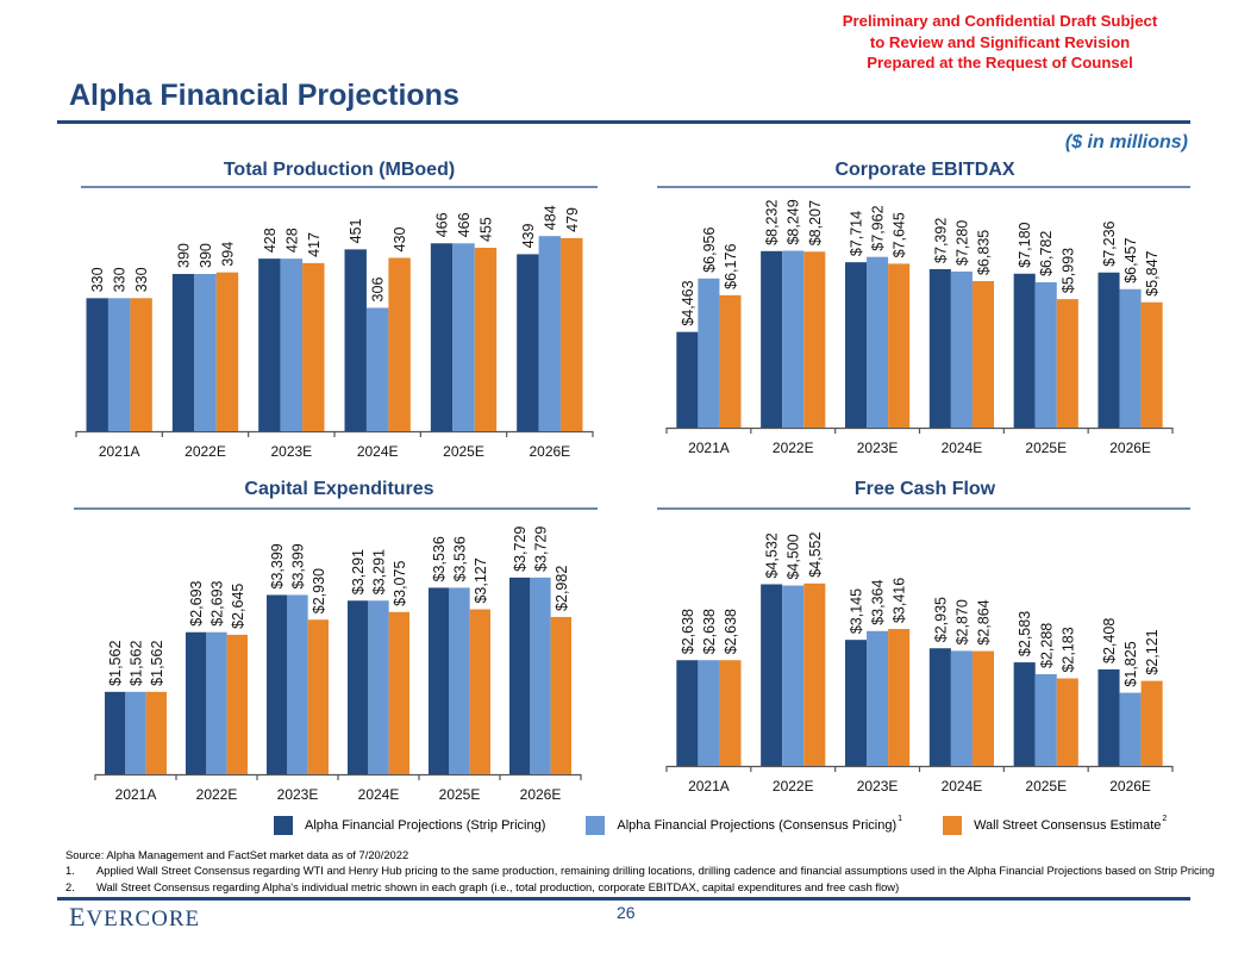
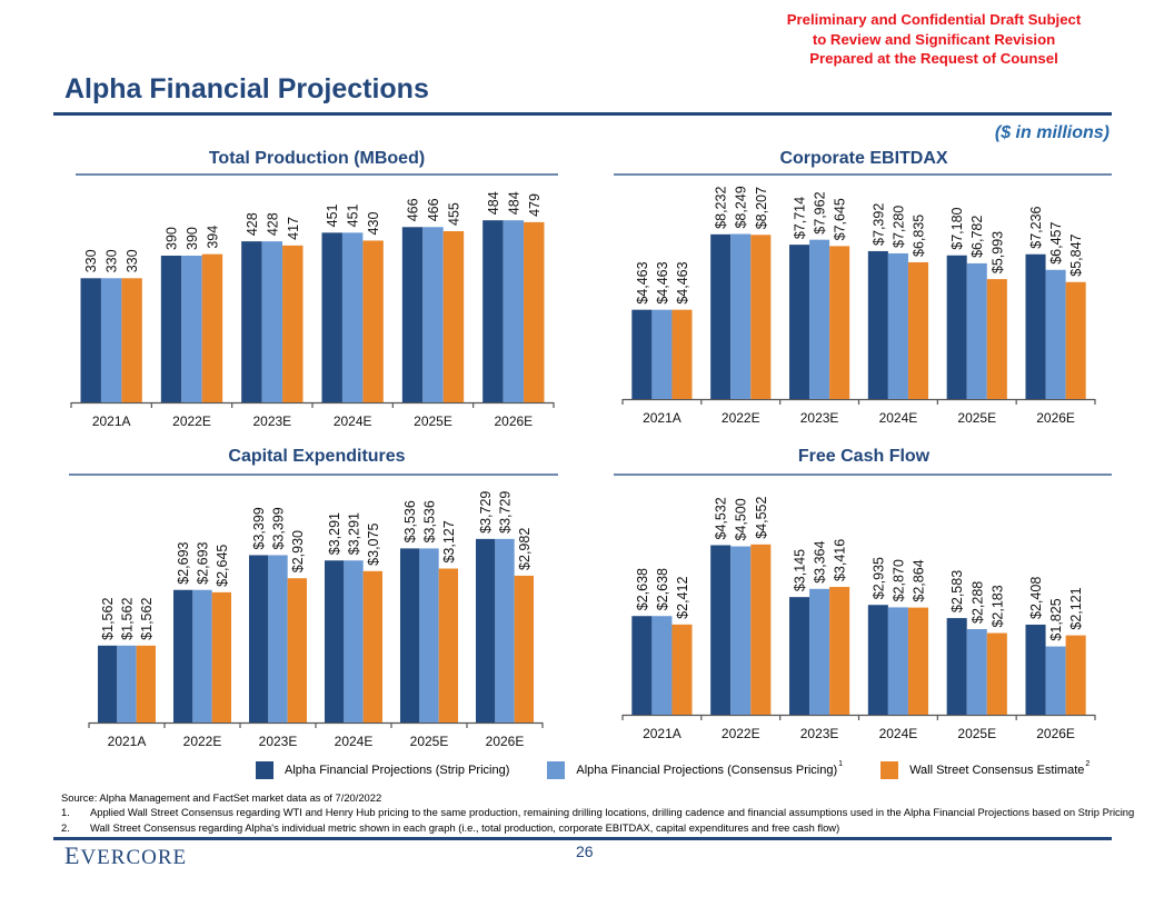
Total Production (MBoed)/Alpha Financial Projections (Consensus Pricing)/2024E: 306 -> 451
Total Production (MBoed)/Alpha Financial Projections (Strip Pricing)/2026E: 439 -> 484
Corporate EBITDAX/Alpha Financial Projections (Consensus Pricing)/2021A: $6,956 -> $4,463
Corporate EBITDAX/Wall Street Consensus Estimate/2021A: $6,176 -> $4,463
Free Cash Flow/Wall Street Consensus Estimate/2021A: $2,638 -> $2,412
